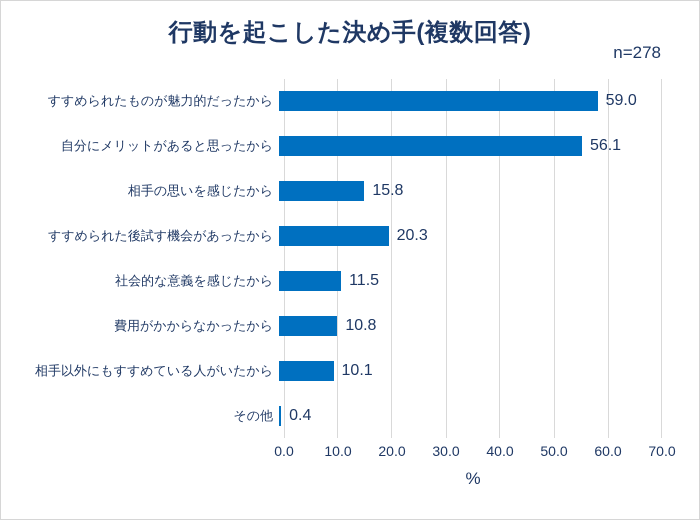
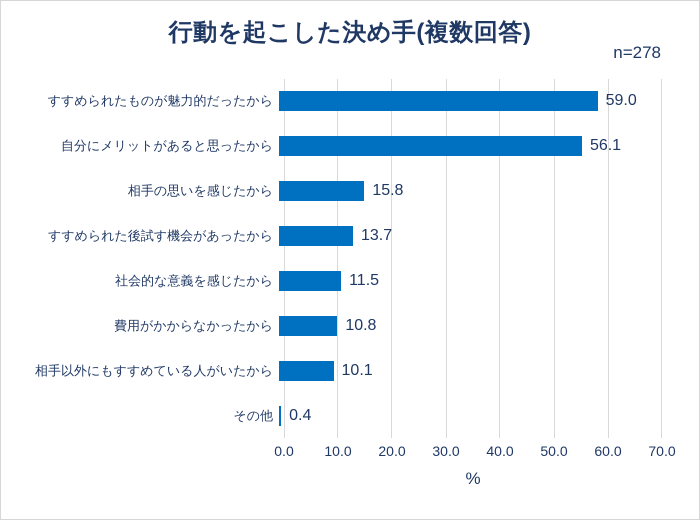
すすめられた後試す機会があったから: 20.3 -> 13.7
